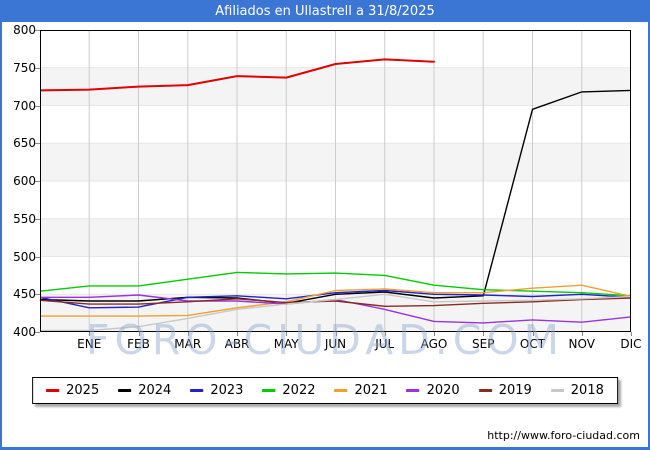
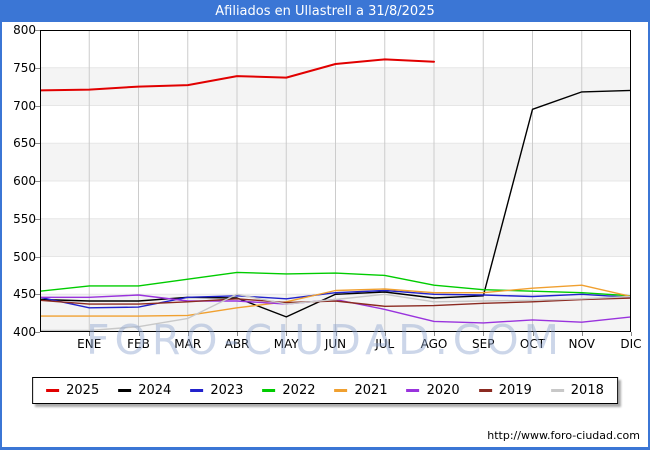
2018/ABR: 430 -> 450
2024/MAY: 440 -> 420
